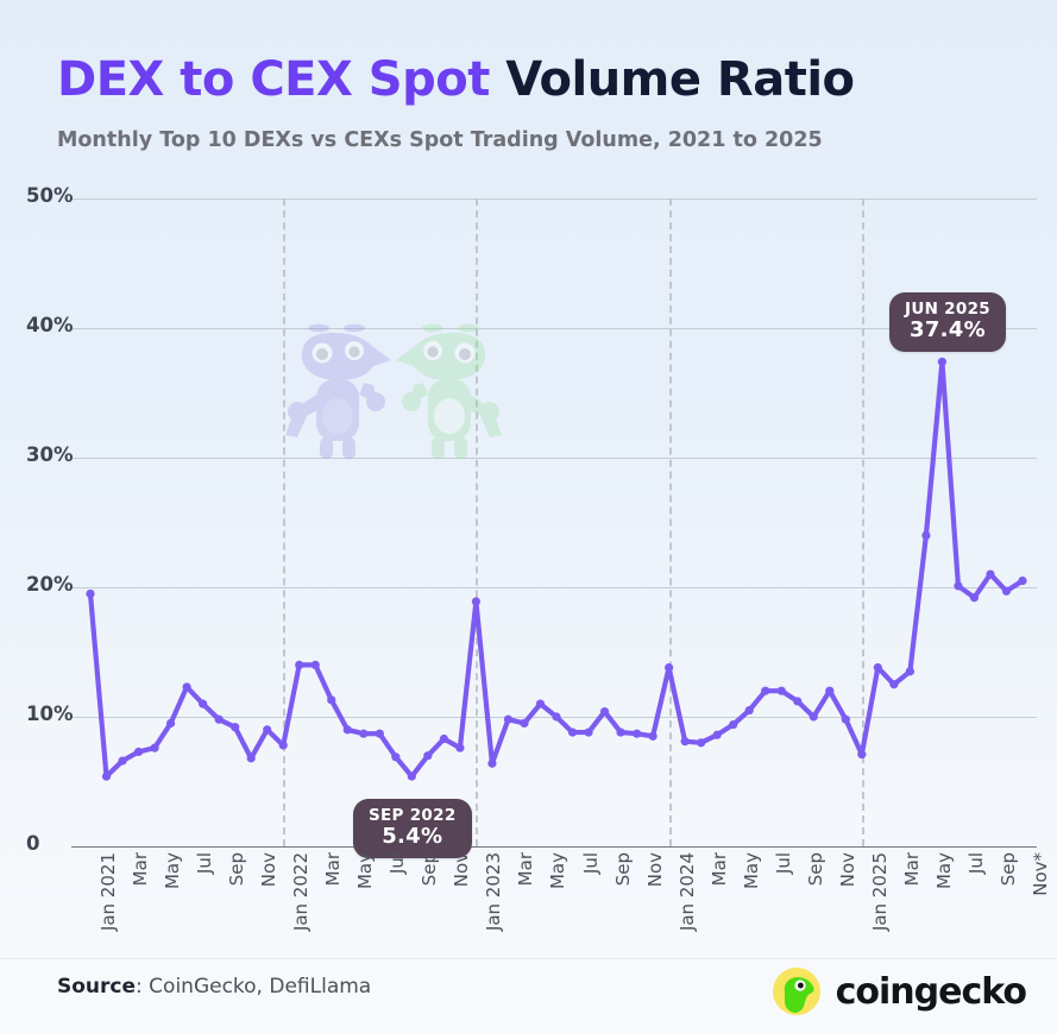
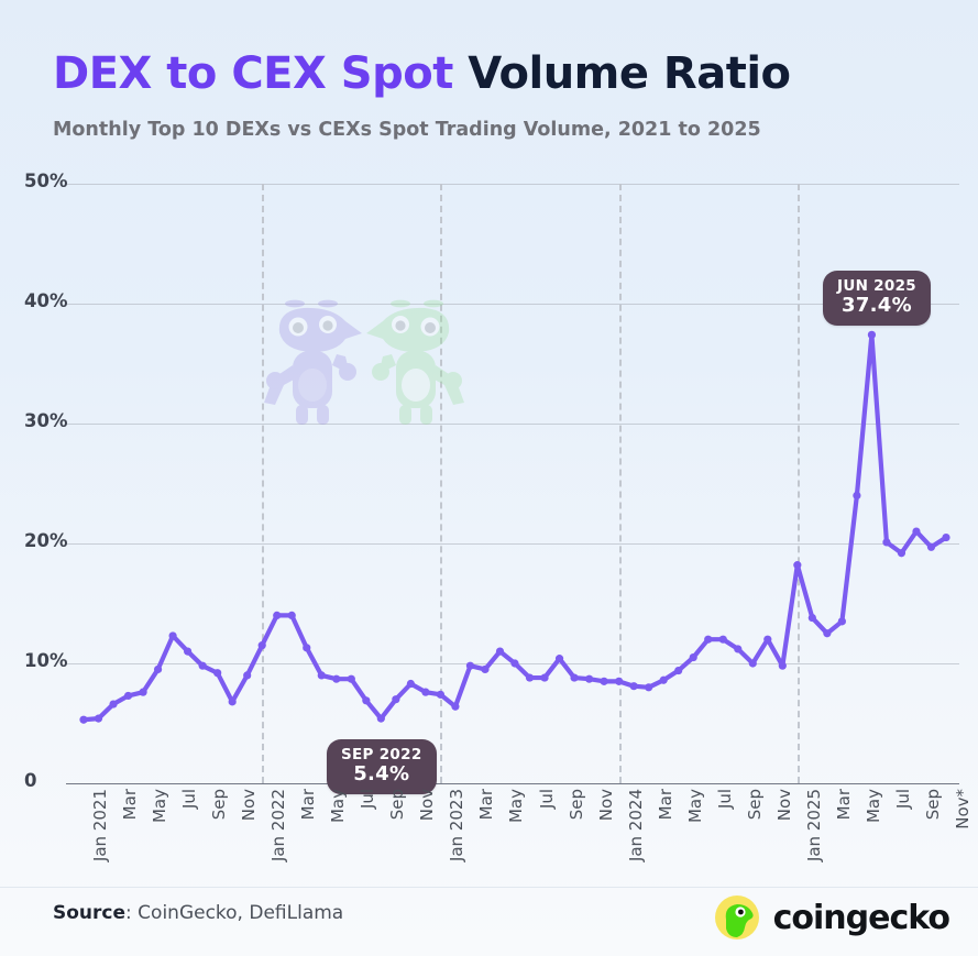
Jan 2021: 19.5% -> 5.3%
Jan 2022: 7.8% -> 11.5%
Jan 2023: 18.9% -> 7.4%
Jan 2024: 13.8% -> 8.5%
Jan 2025: 7.1% -> 18.2%
